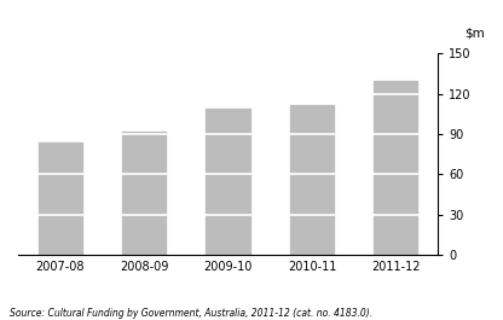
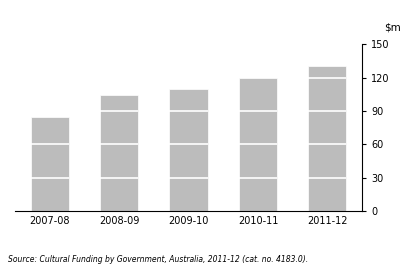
2008-09: 93 -> 104
2010-11: 112 -> 120
